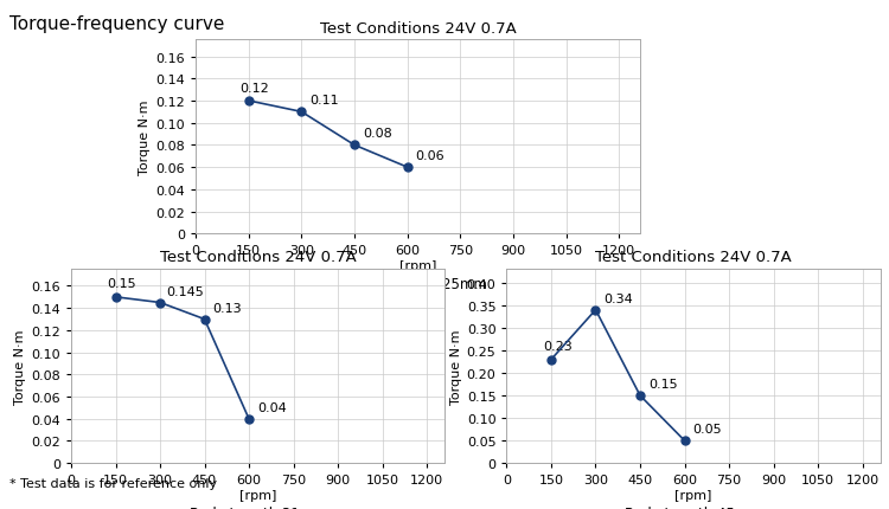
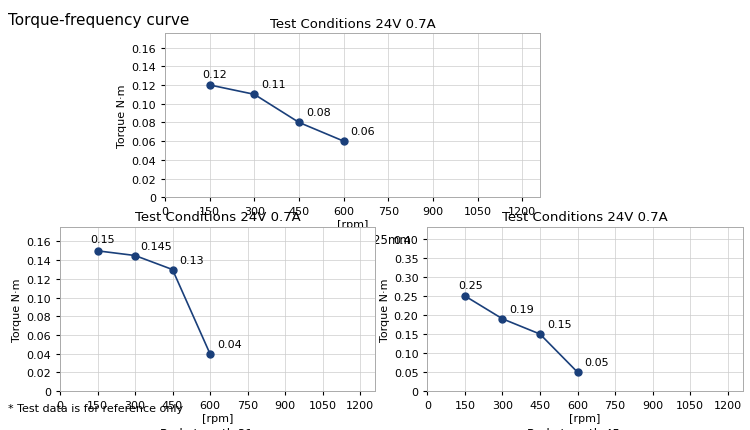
150: 0.23 -> 0.25
300: 0.34 -> 0.19
